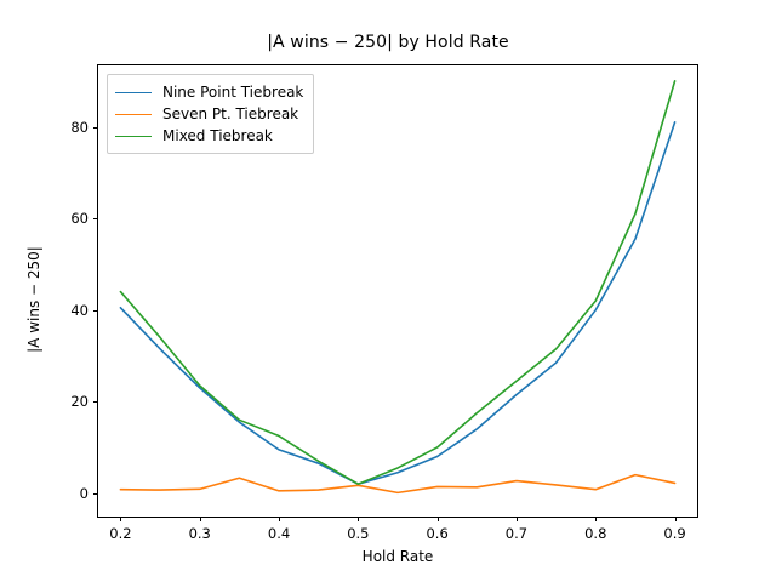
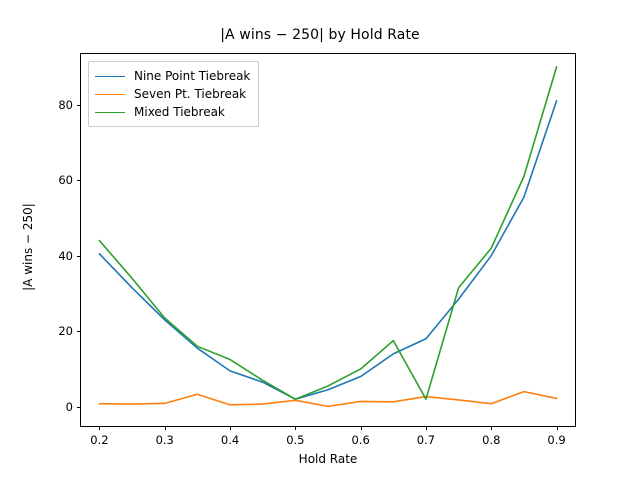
Nine Point Tiebreak/0.7: 22 -> 18
Mixed Tiebreak/0.7: 24 -> 2
